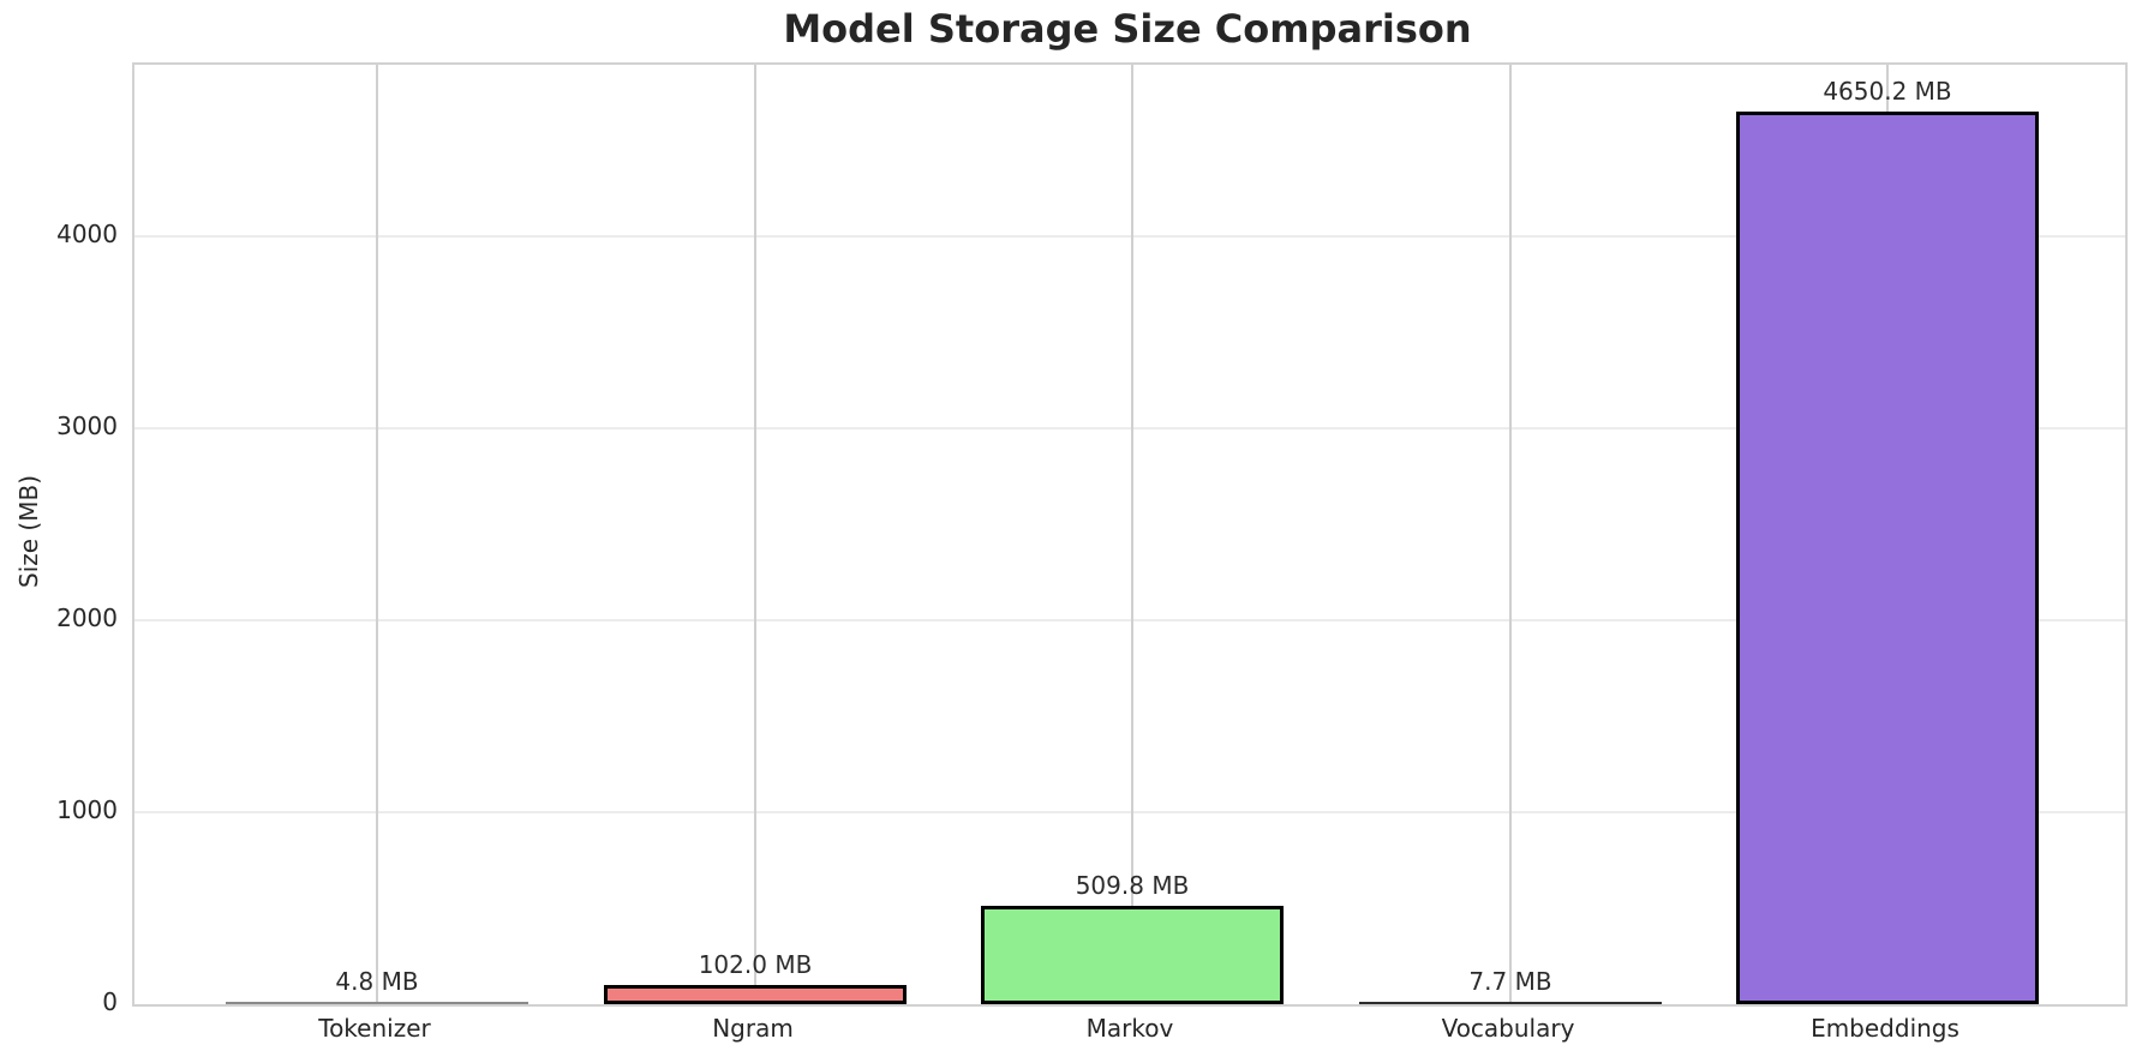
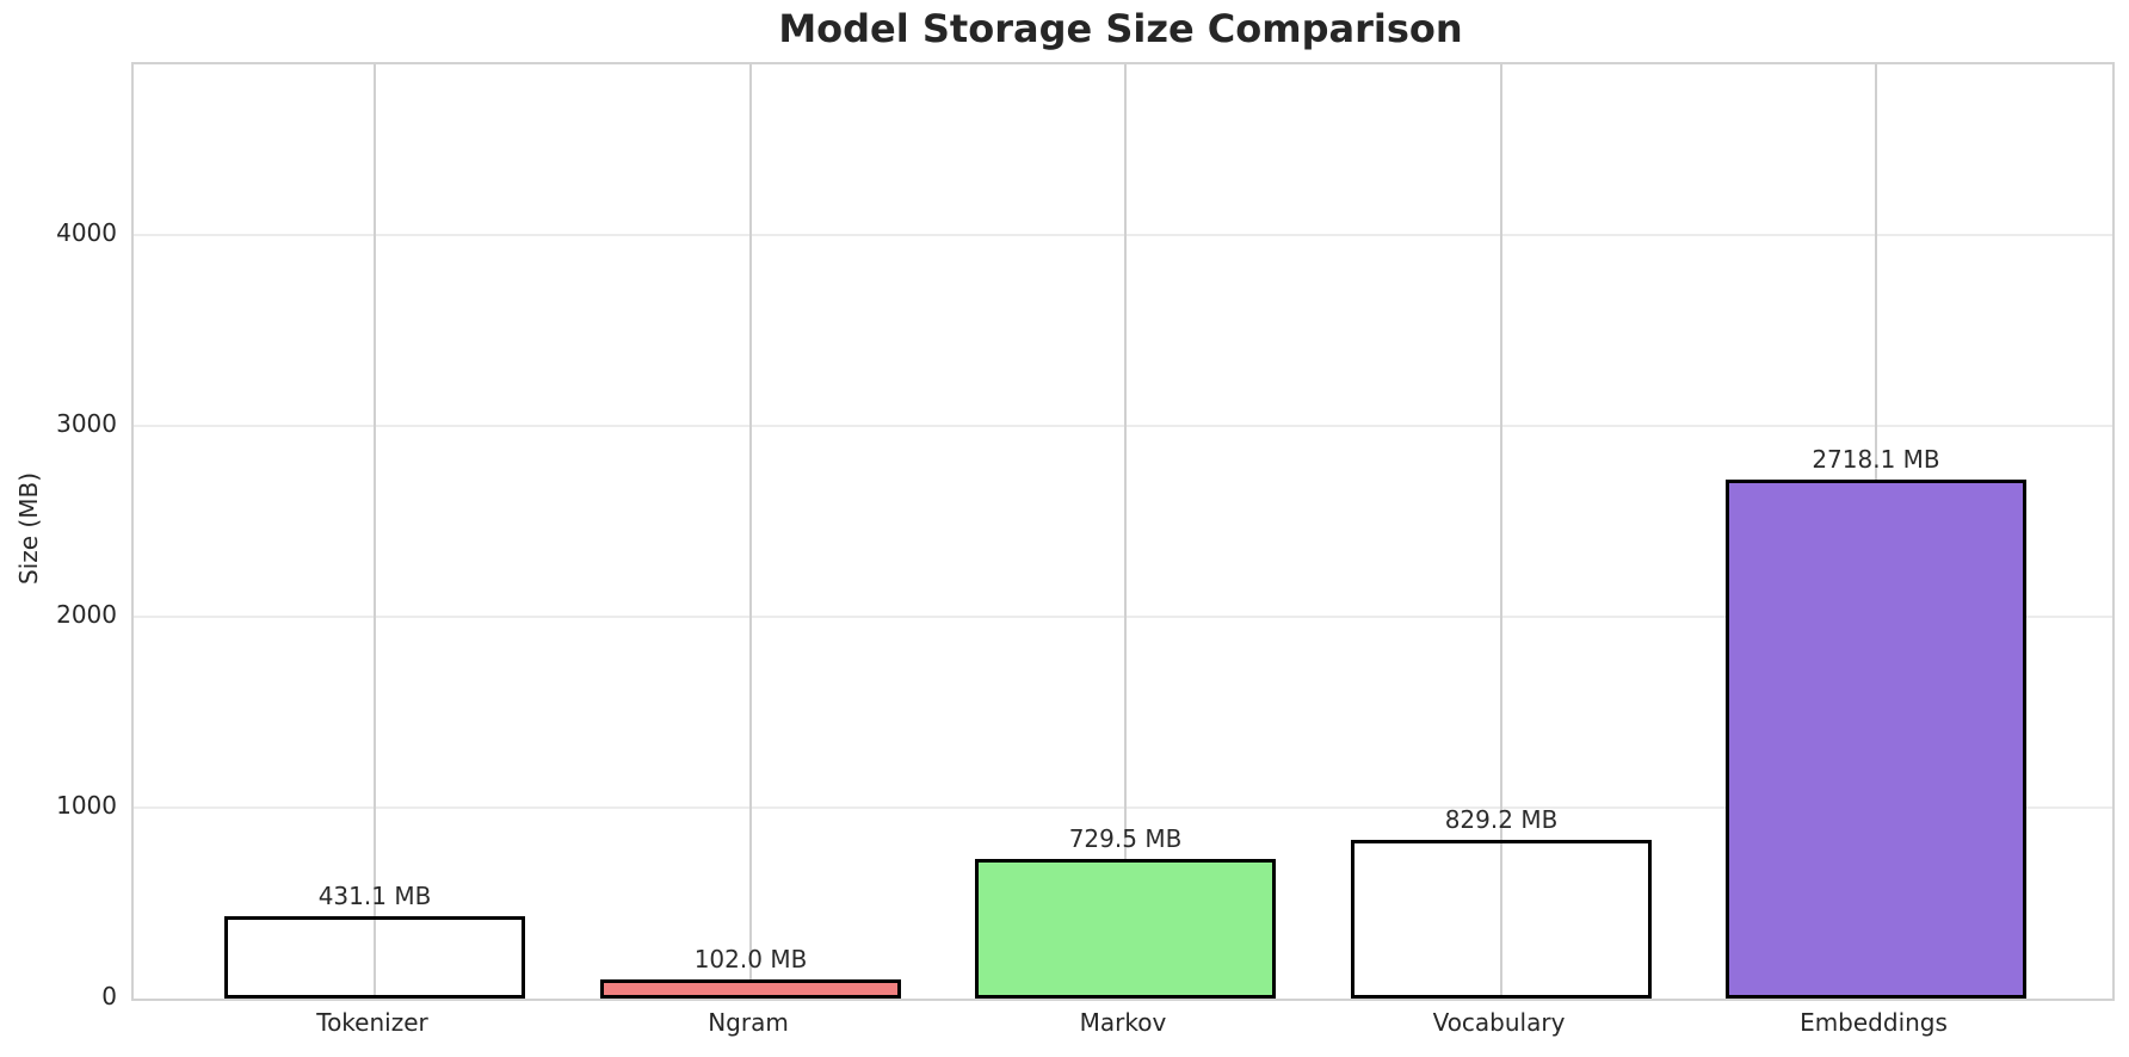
Tokenizer: 4.8 -> 431.1
Markov: 509.8 -> 729.5
Vocabulary: 7.7 -> 829.2
Embeddings: 4650.2 -> 2718.1
